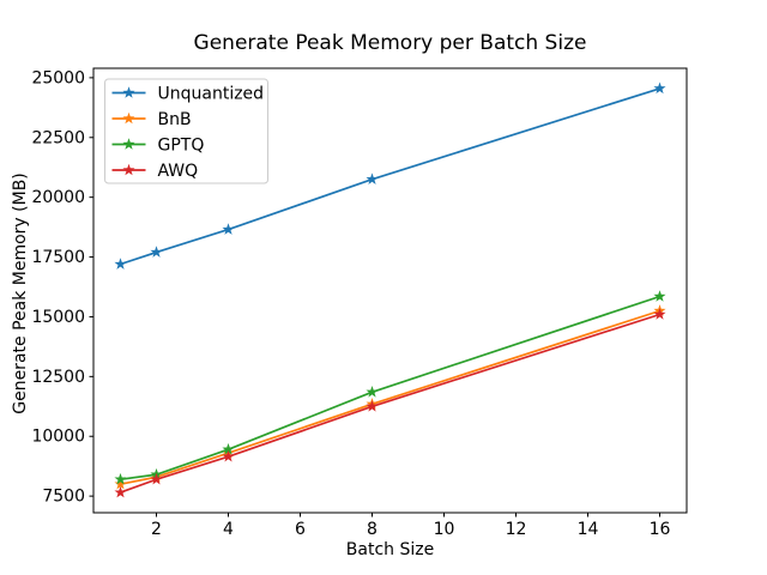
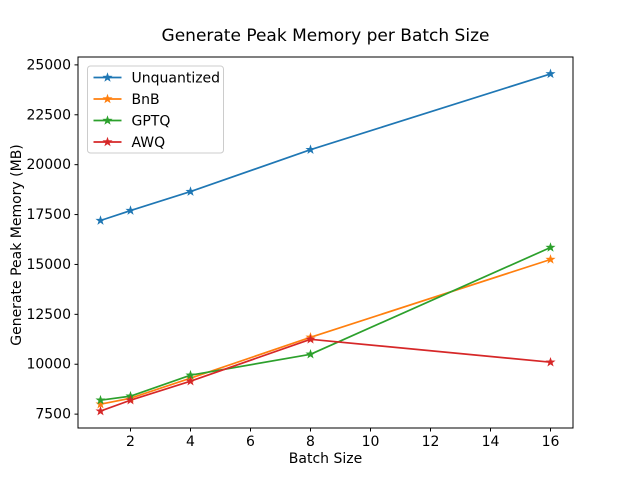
GPTQ/8: 11800 -> 10500
AWQ/16: 15100 -> 10100
